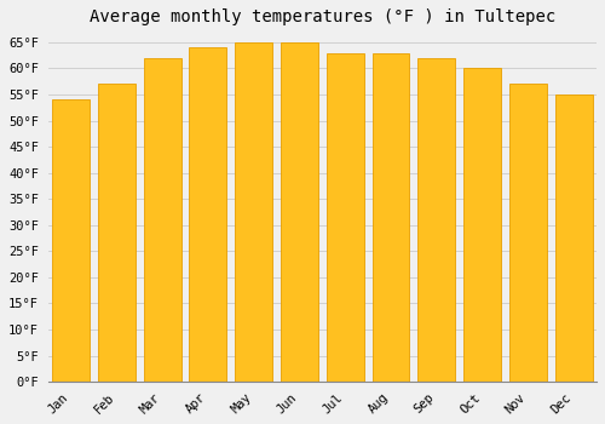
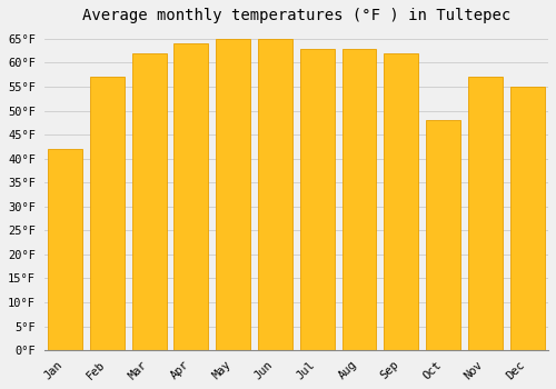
Jan: 54°F -> 42°F
Oct: 60°F -> 48°F
